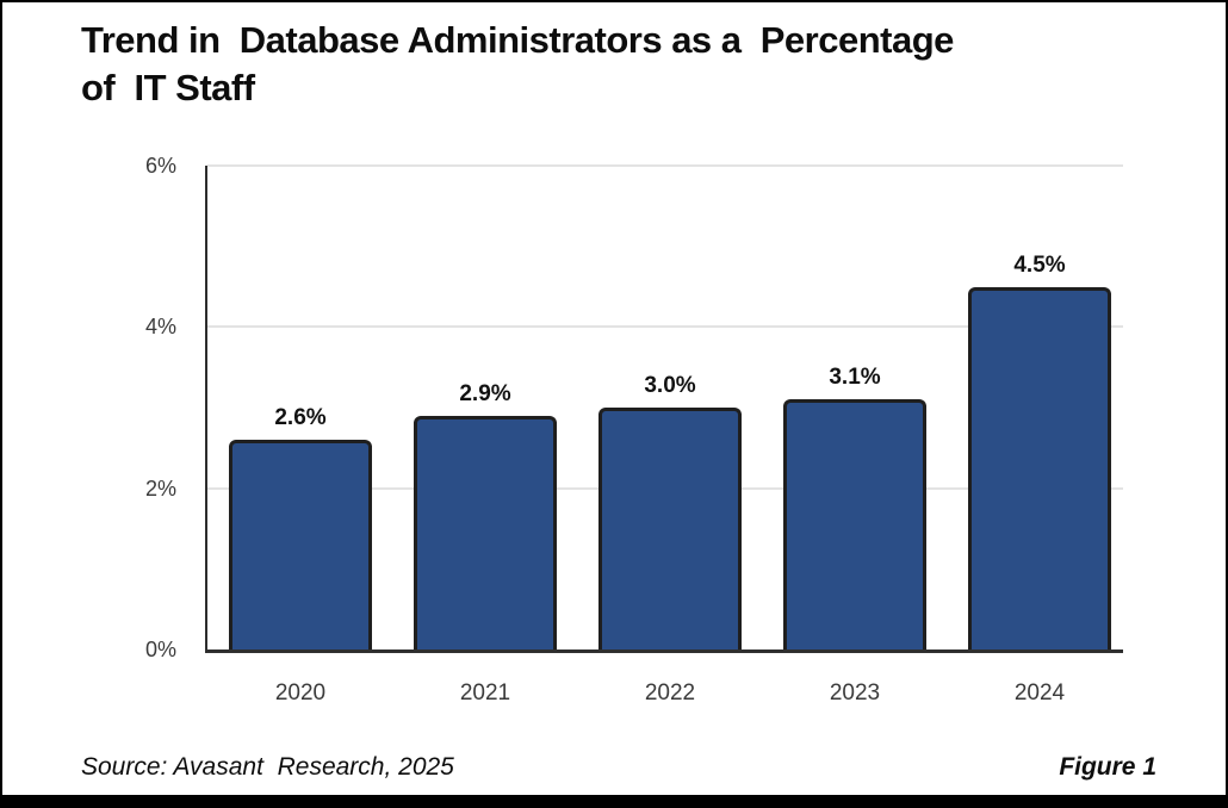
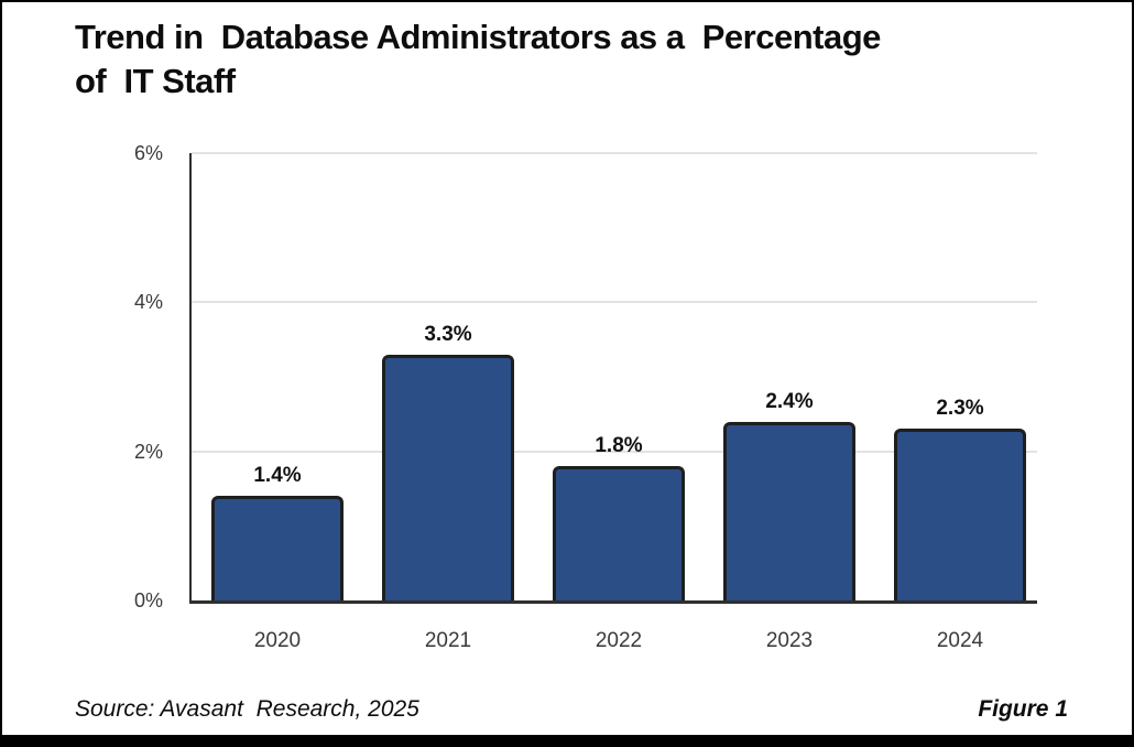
2020: 2.6% -> 1.4%
2021: 2.9% -> 3.3%
2022: 3.0% -> 1.8%
2023: 3.1% -> 2.4%
2024: 4.5% -> 2.3%
